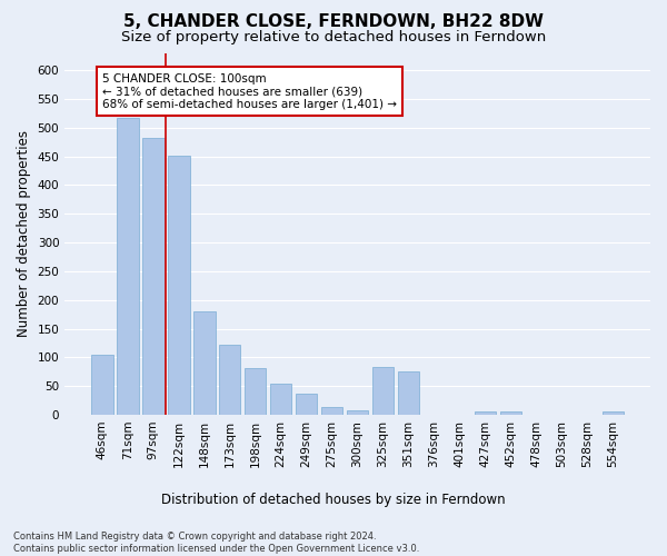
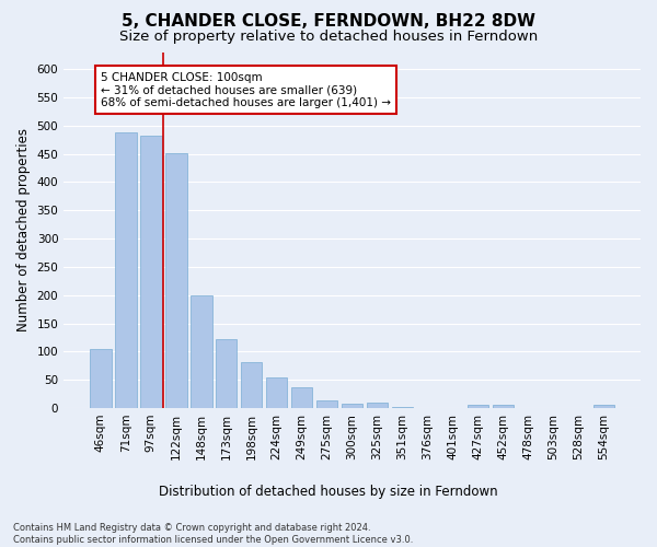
71sqm: 516 -> 488
148sqm: 180 -> 200
325sqm: 84 -> 9
351sqm: 76 -> 1
